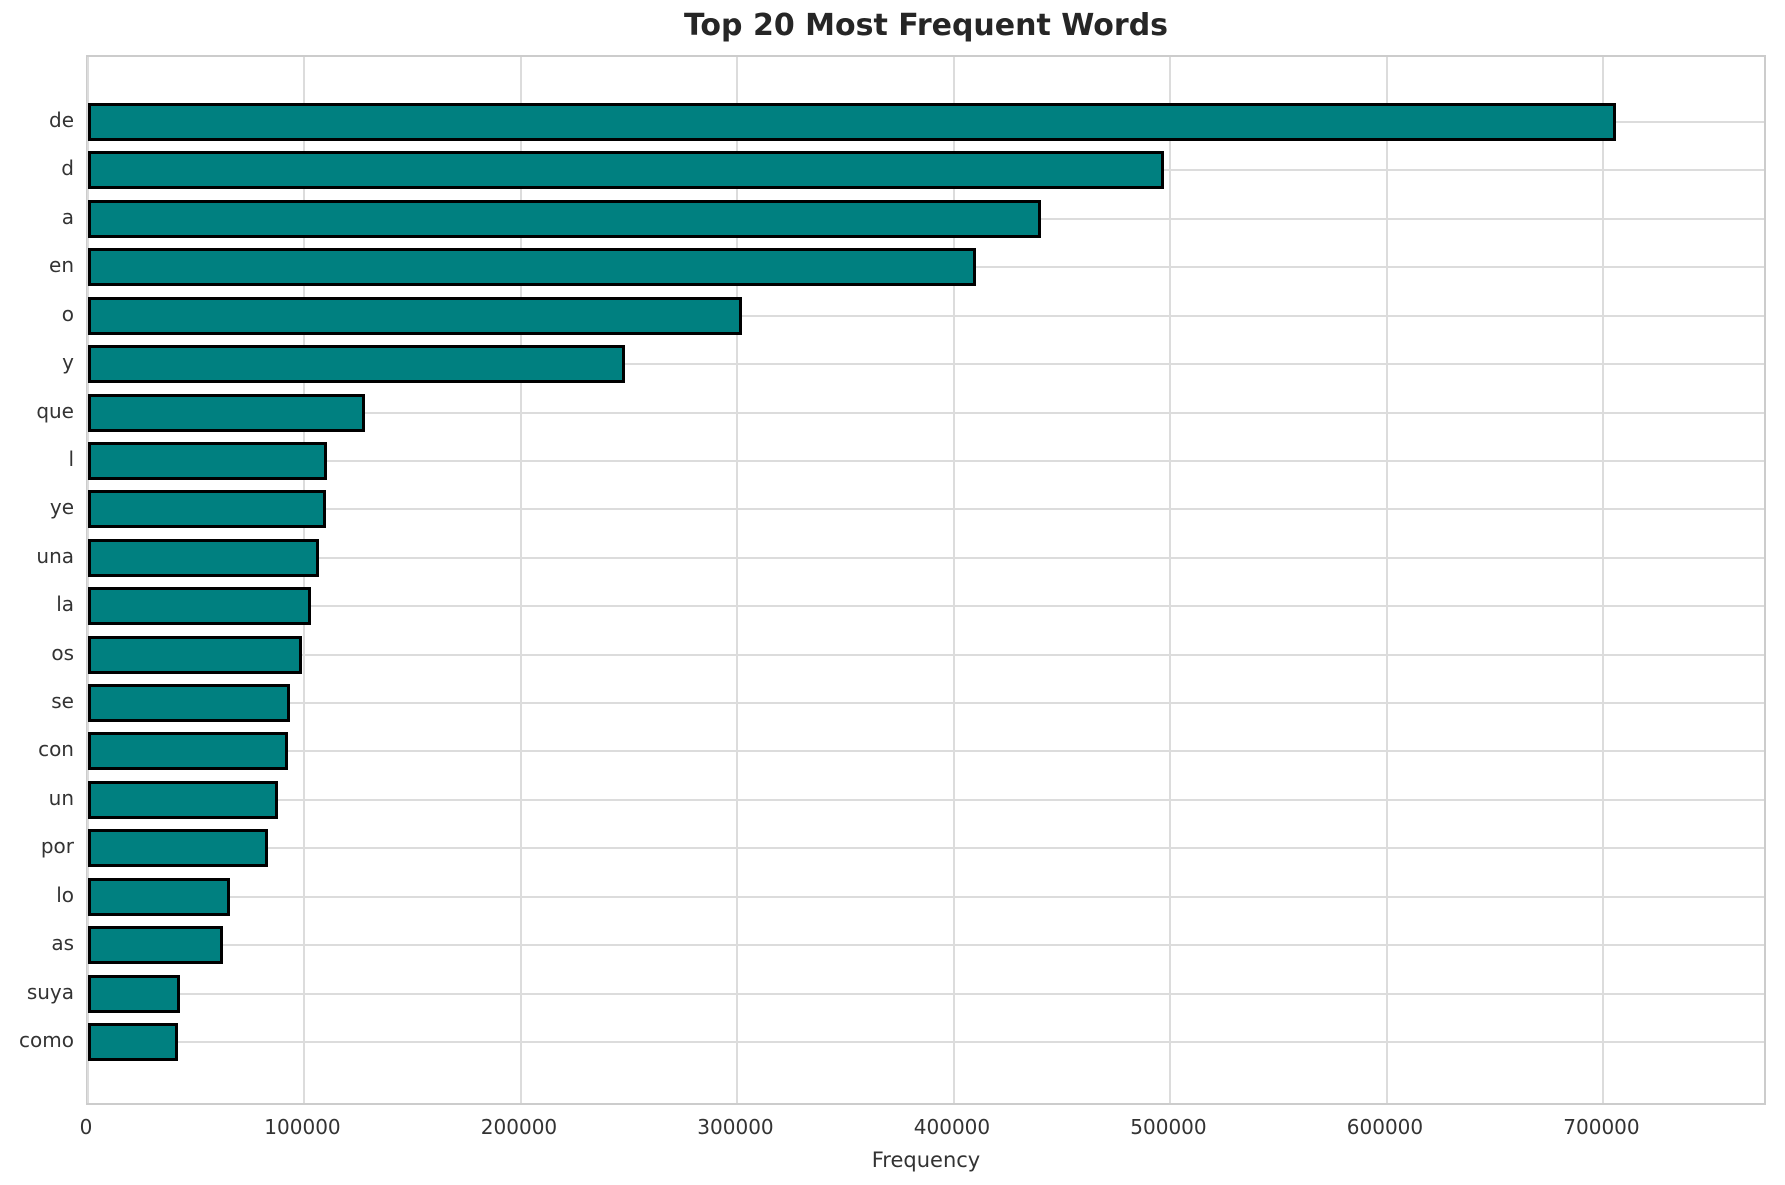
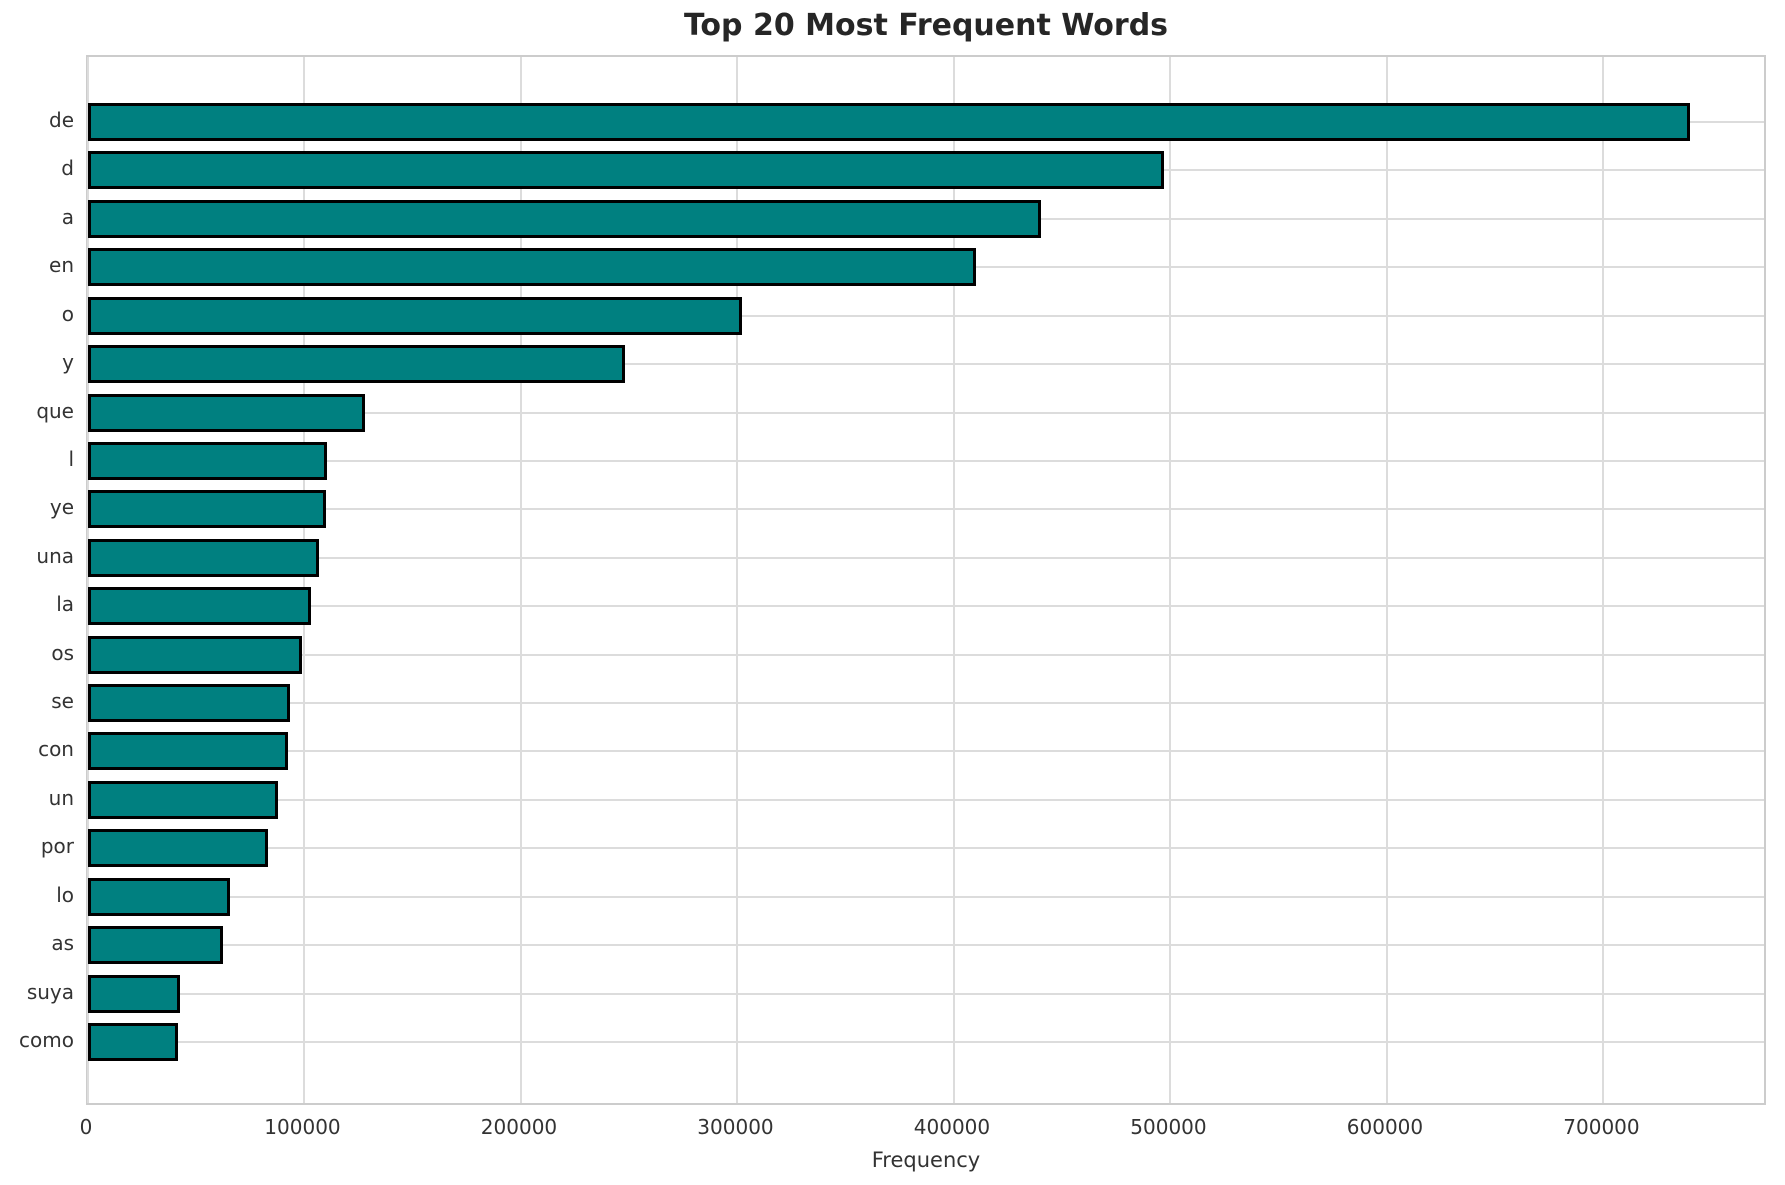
de: 706000 -> 740000
